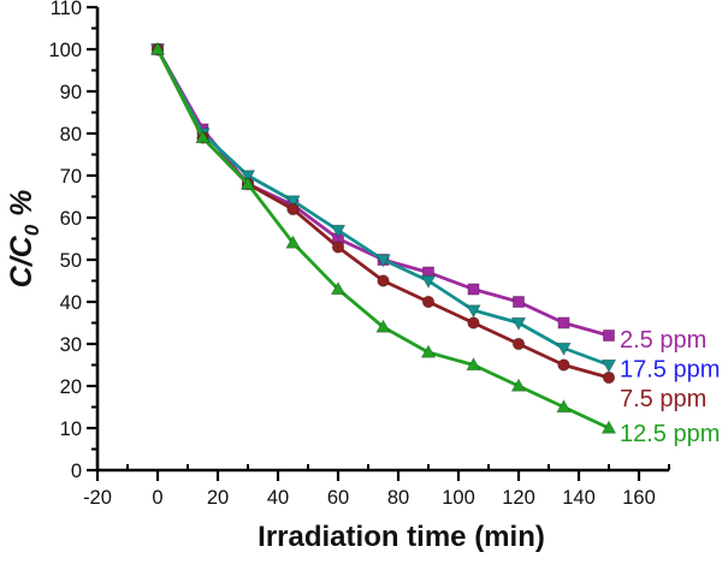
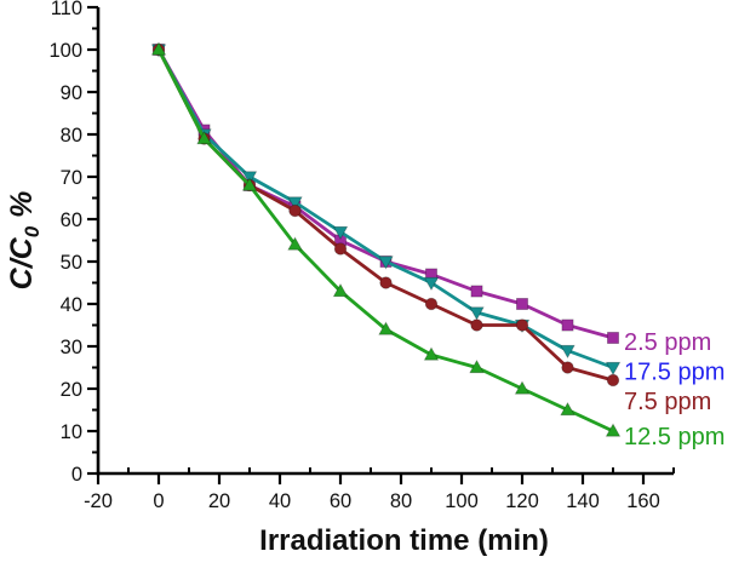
7.5 ppm/120: 30 -> 35
